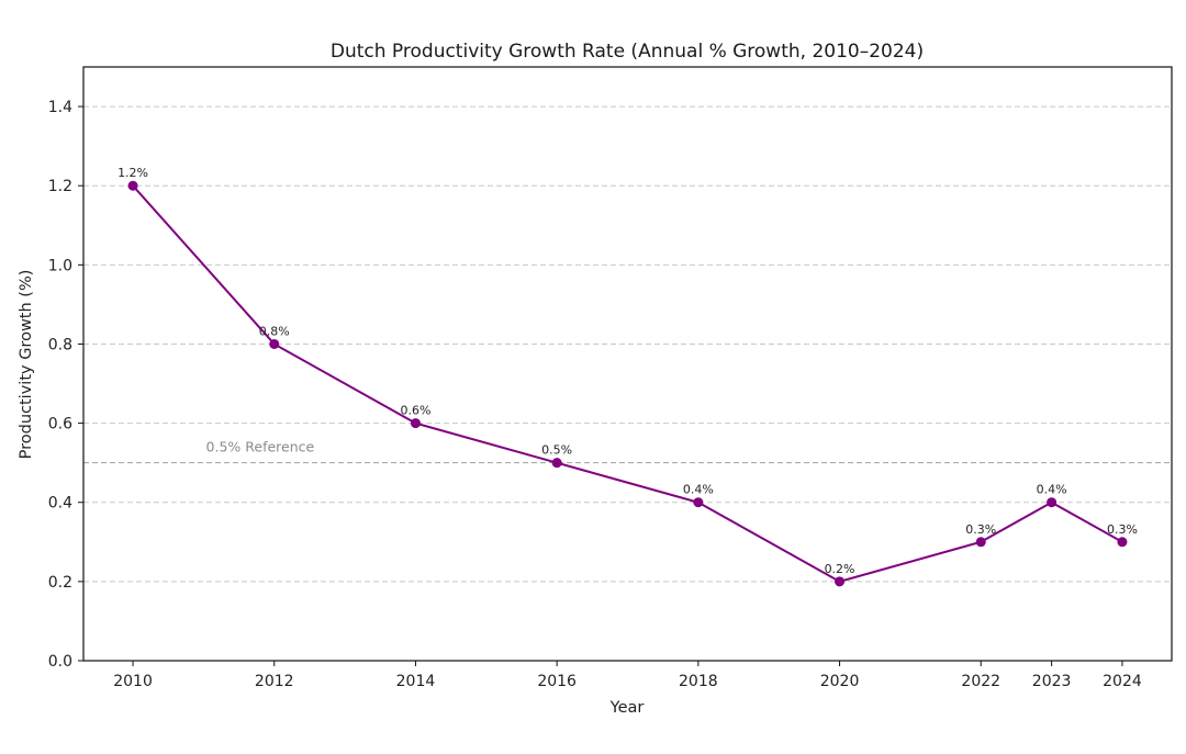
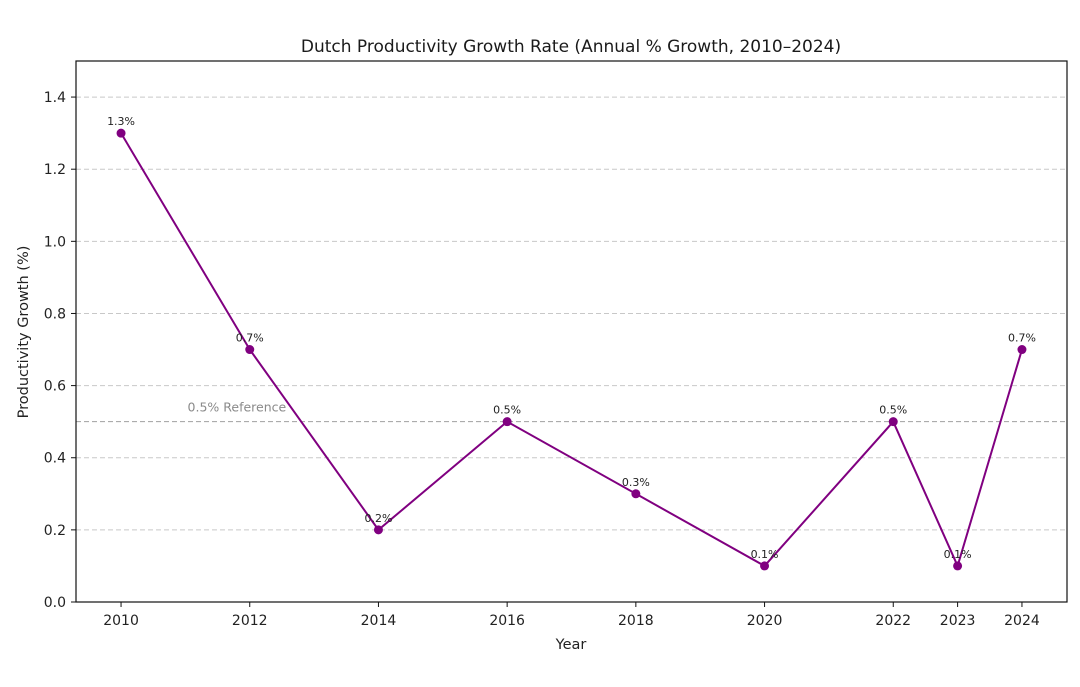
2010: 1.2% -> 1.3%
2012: 0.8% -> 0.7%
2014: 0.6% -> 0.2%
2018: 0.4% -> 0.3%
2020: 0.2% -> 0.1%
2022: 0.3% -> 0.5%
2023: 0.4% -> 0.1%
2024: 0.3% -> 0.7%
